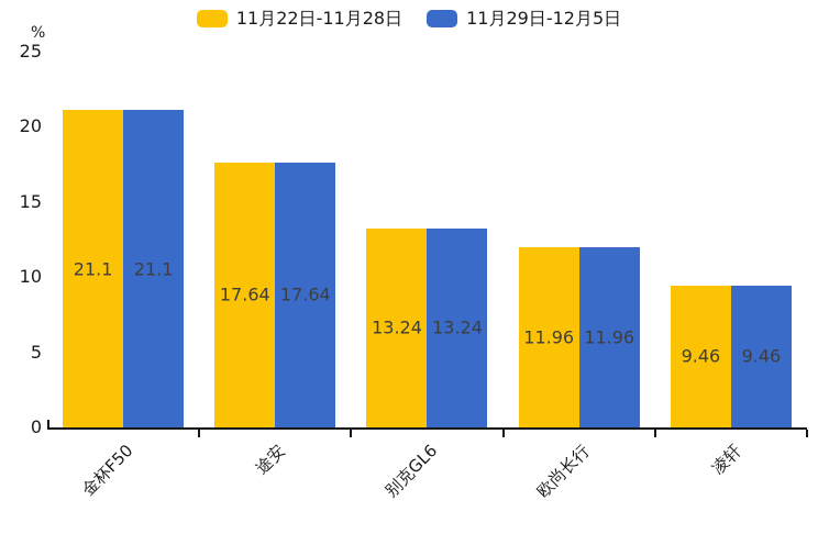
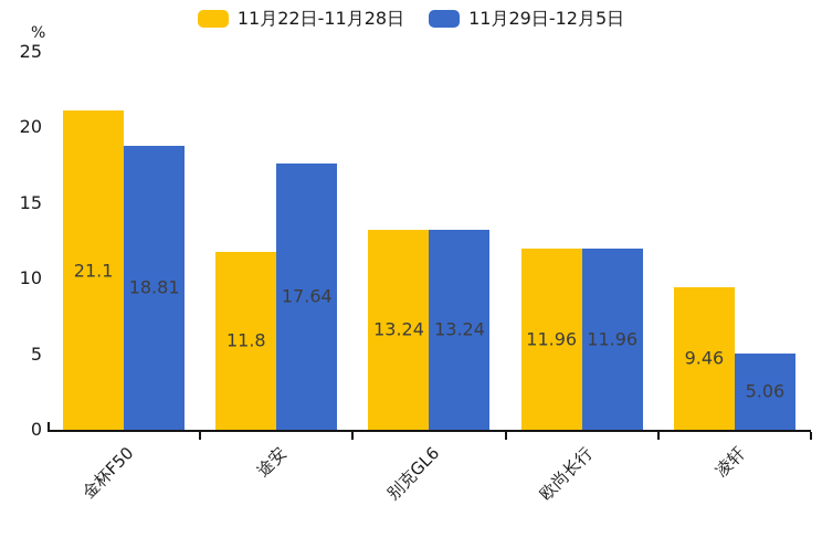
11月29日-12月5日/金杯F50: 21.1 -> 18.81
11月22日-11月28日/途安: 17.64 -> 11.8
11月29日-12月5日/凌轩: 9.46 -> 5.06
